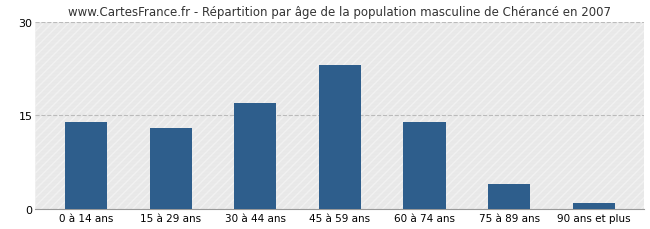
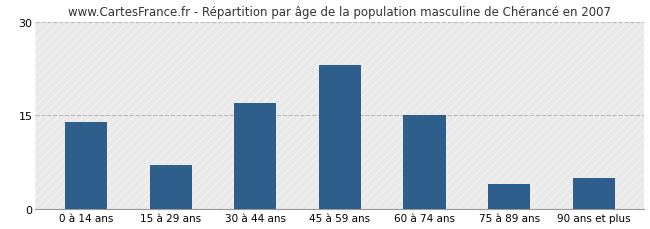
15 à 29 ans: 13 -> 7
60 à 74 ans: 14 -> 15
90 ans et plus: 1 -> 5
